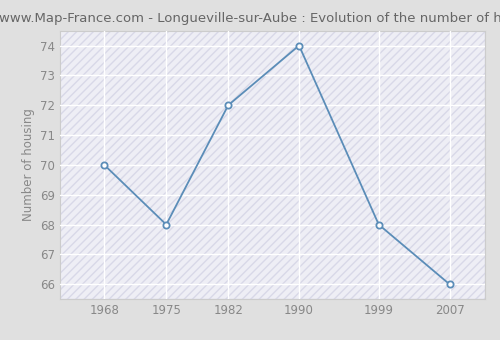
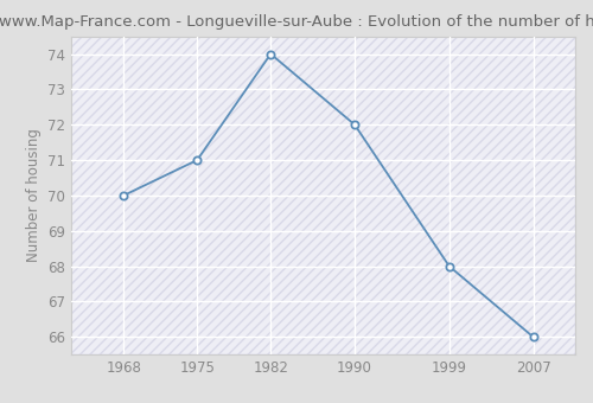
1975: 68 -> 71
1982: 72 -> 74
1990: 74 -> 72
